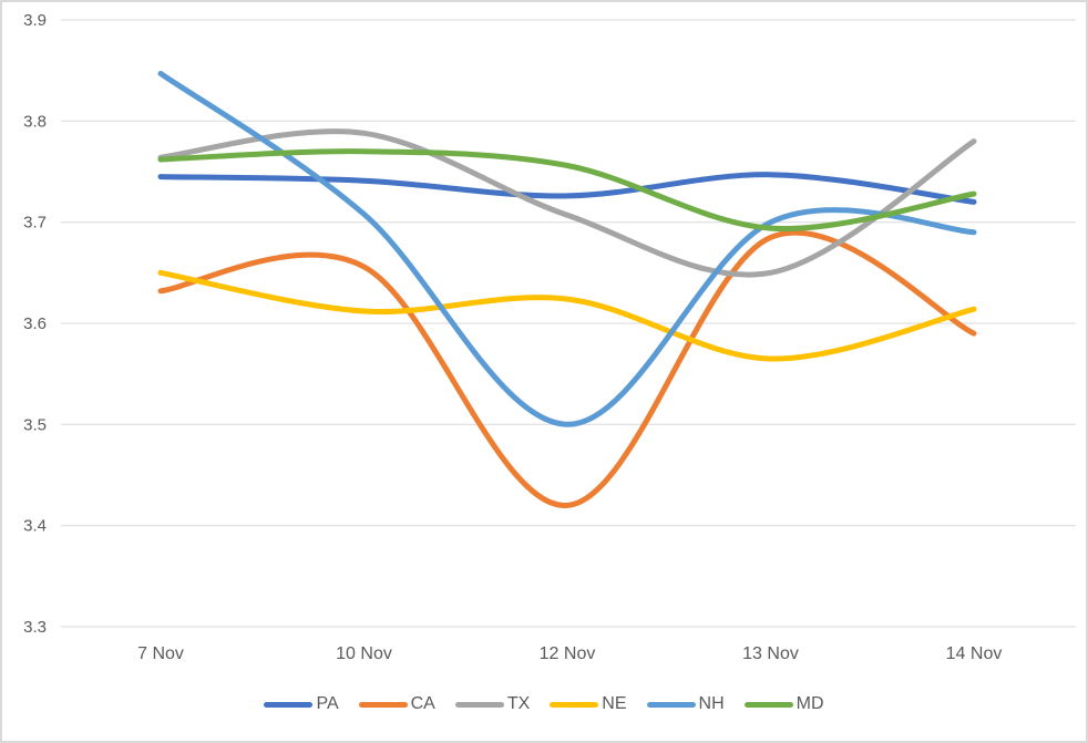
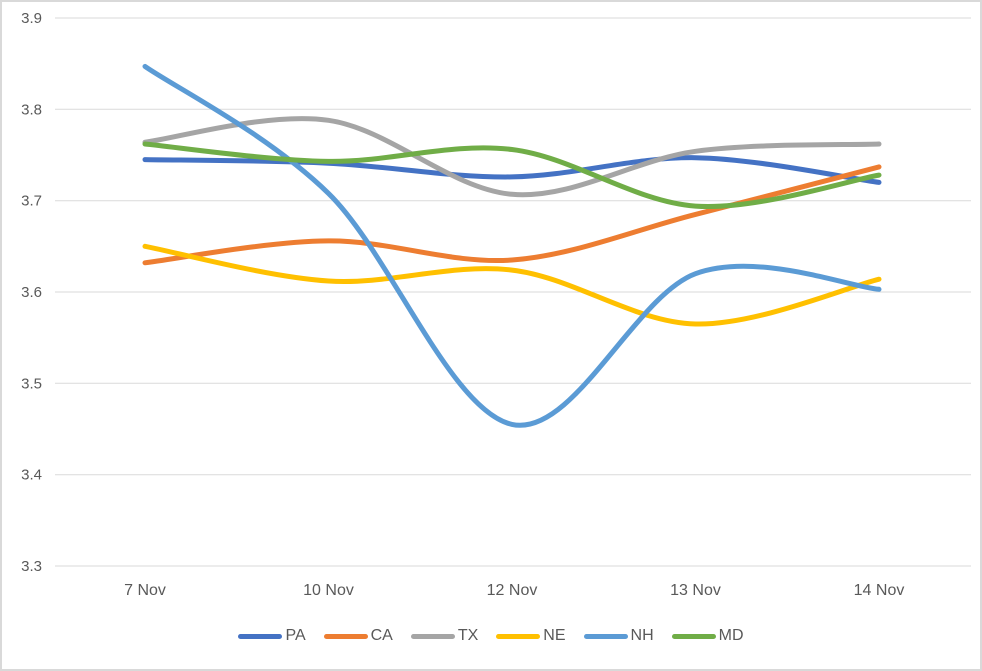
MD/10 Nov: 3.77 -> 3.74
CA/12 Nov: 3.42 -> 3.63
NH/12 Nov: 3.50 -> 3.46
TX/13 Nov: 3.65 -> 3.75
NH/13 Nov: 3.70 -> 3.62
CA/14 Nov: 3.59 -> 3.74
TX/14 Nov: 3.78 -> 3.76
NH/14 Nov: 3.69 -> 3.60
